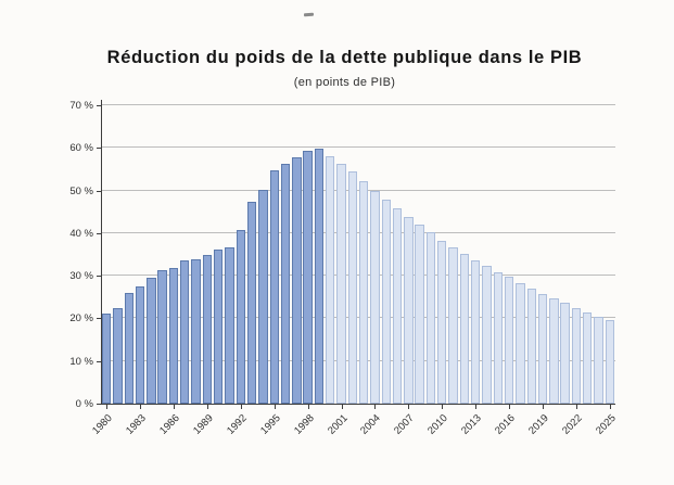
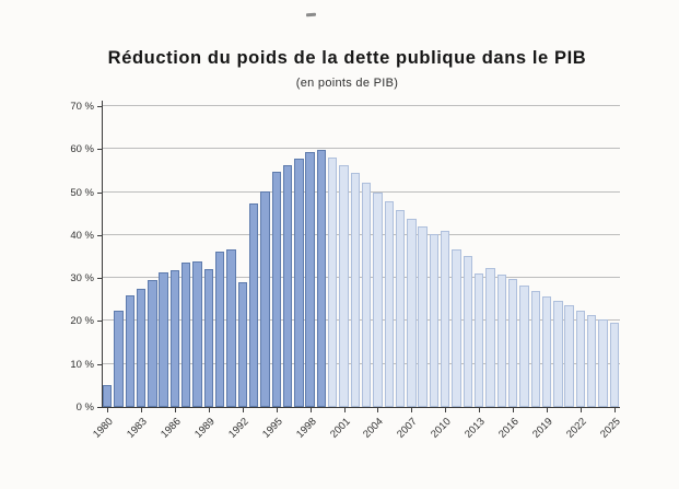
1980: 21% -> 5%
1989: 35% -> 32%
1992: 41% -> 29%
2010: 38% -> 41%
2013: 34% -> 31%
